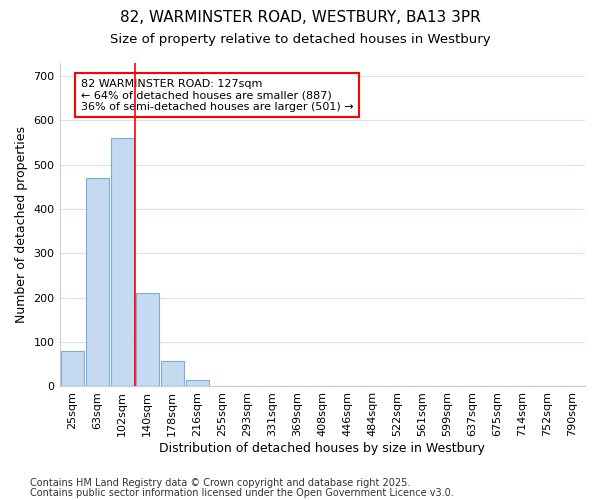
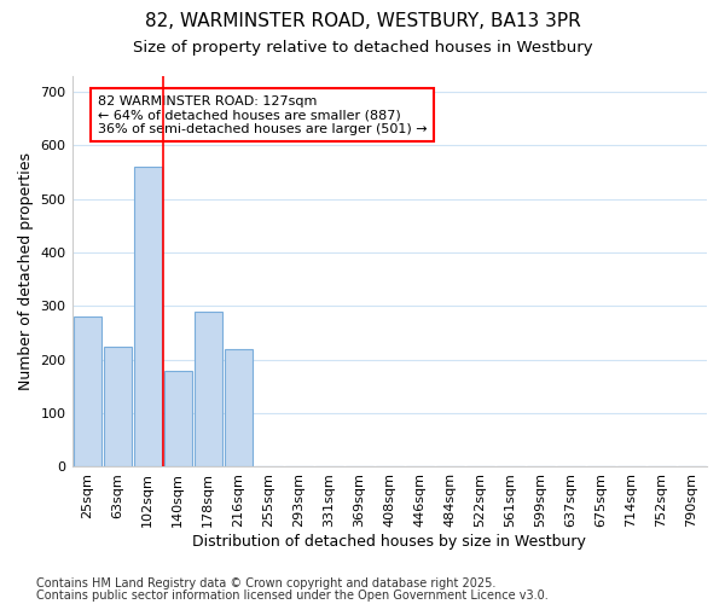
25sqm: 80 -> 280
63sqm: 470 -> 225
140sqm: 210 -> 180
178sqm: 57 -> 290
216sqm: 15 -> 220
